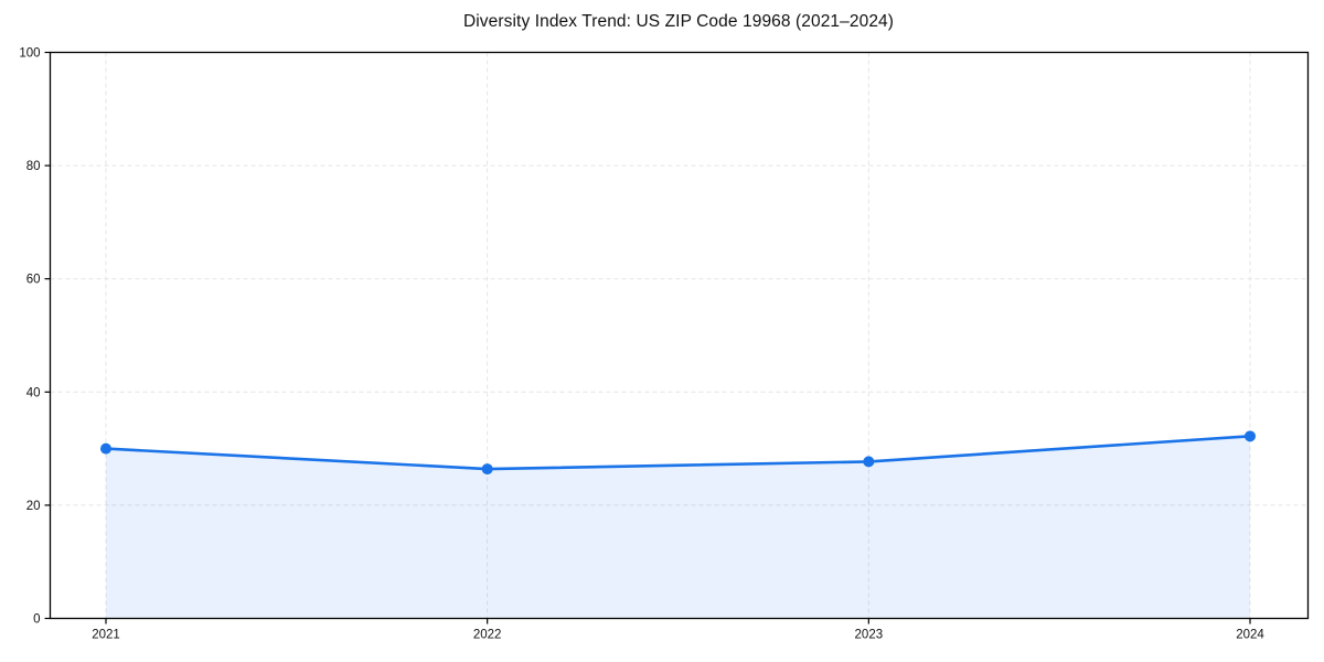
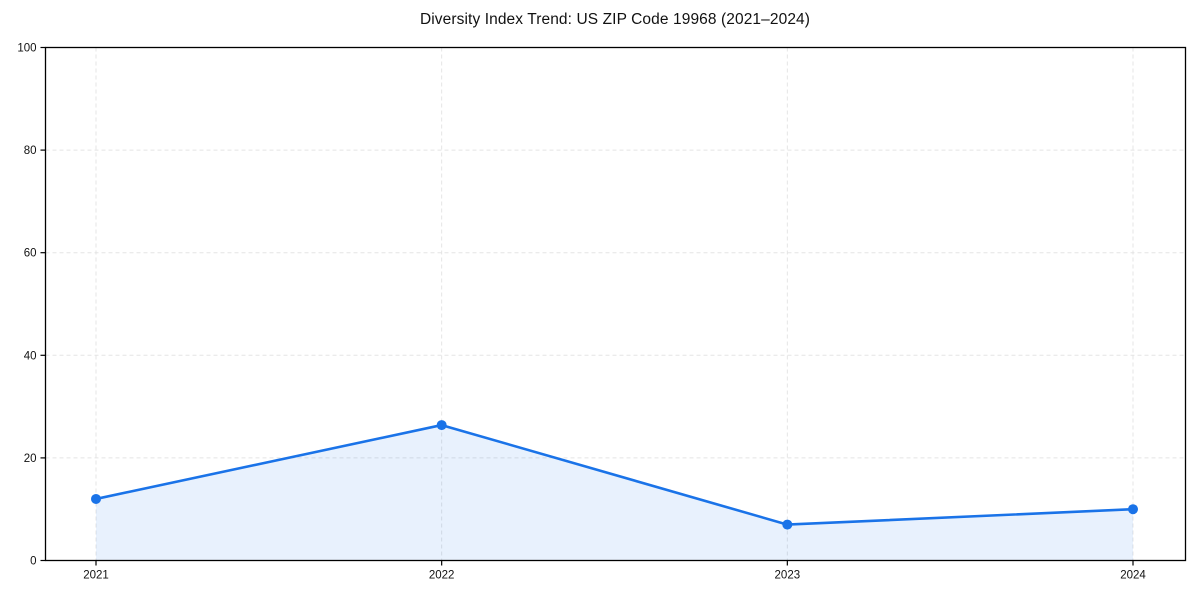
2021: 30 -> 12
2023: 28 -> 7
2024: 32 -> 10
